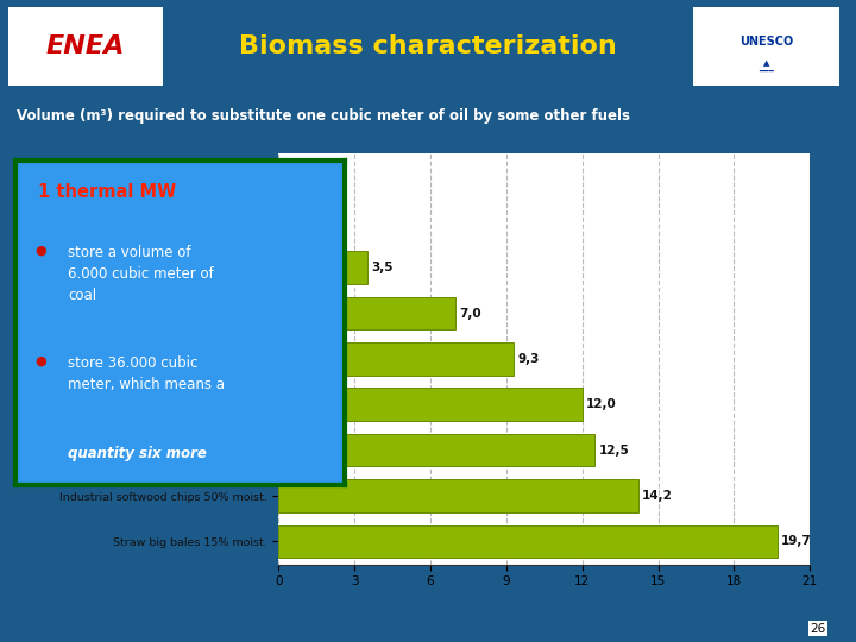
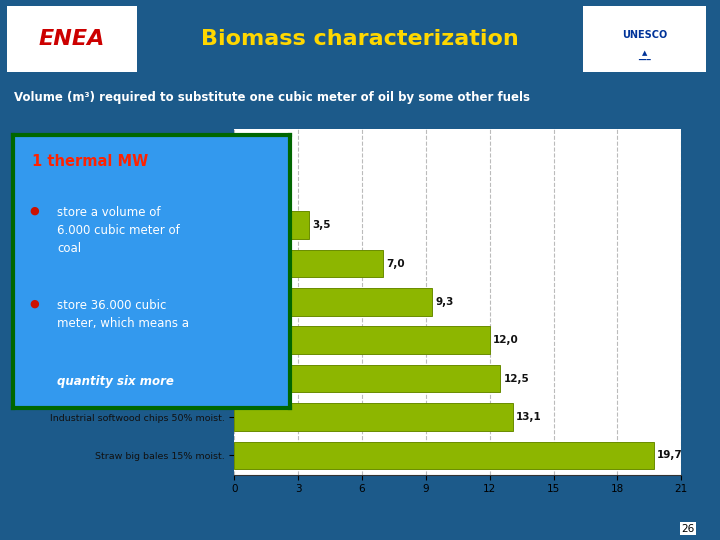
Industrial softwood chips 50% moist.: 14,2 -> 13,1
